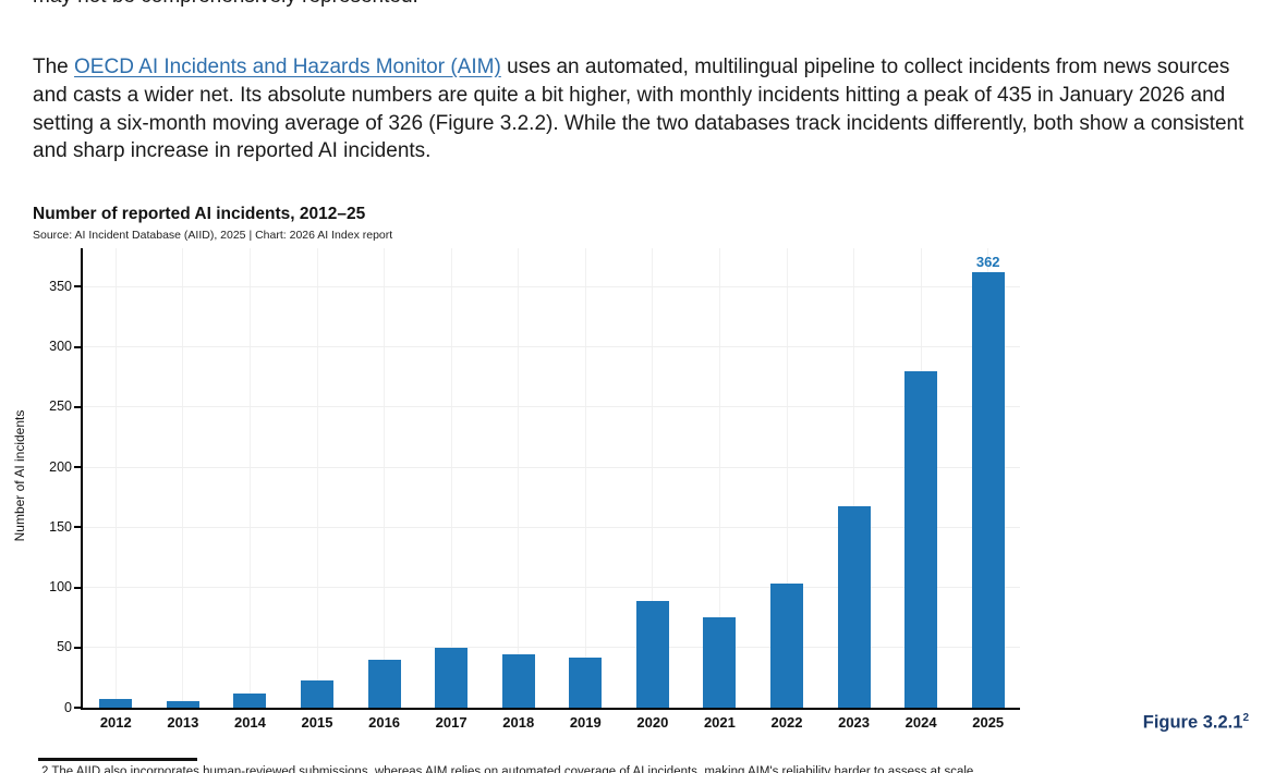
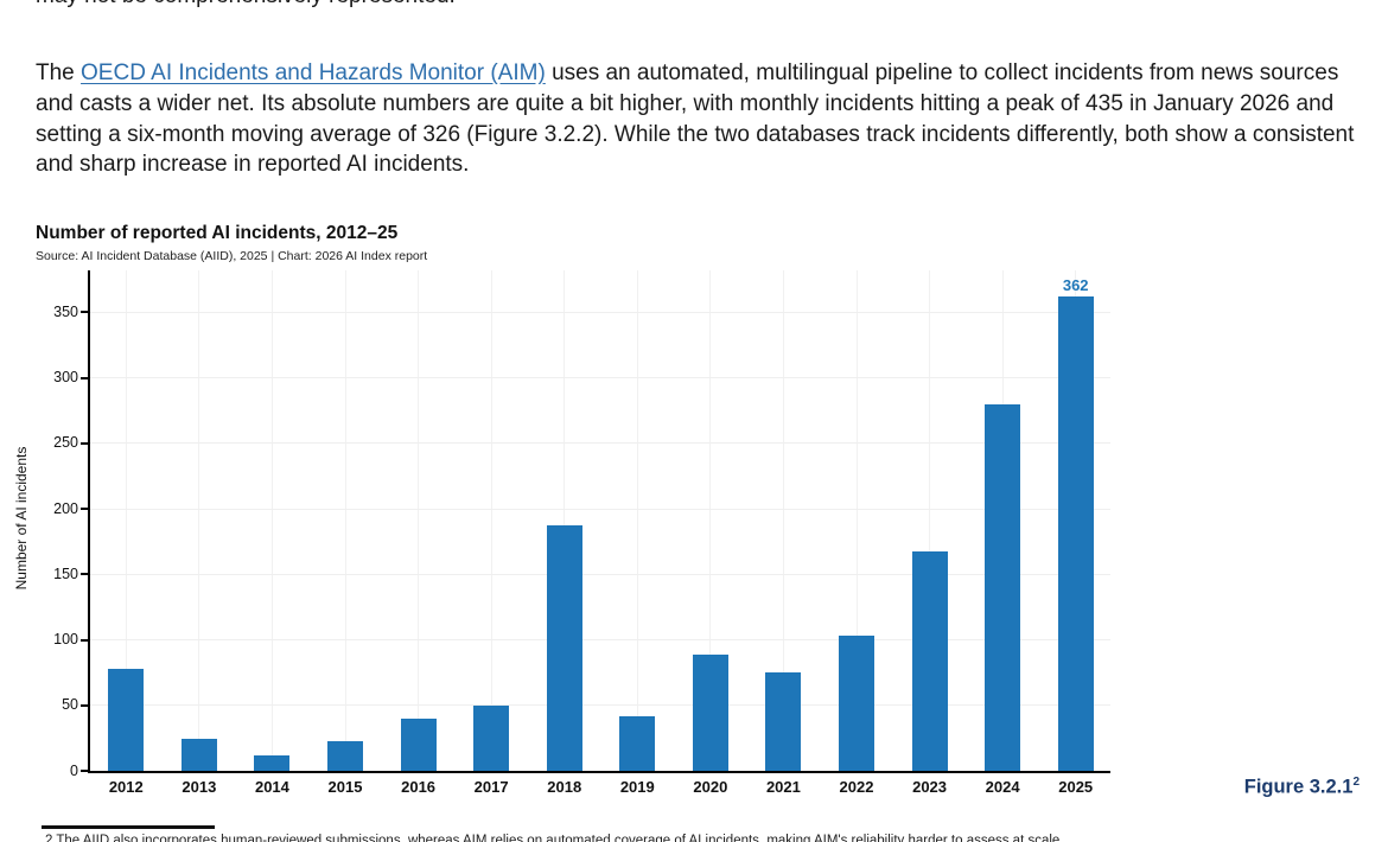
2012: 7 -> 78
2013: 5 -> 24
2018: 44 -> 187
